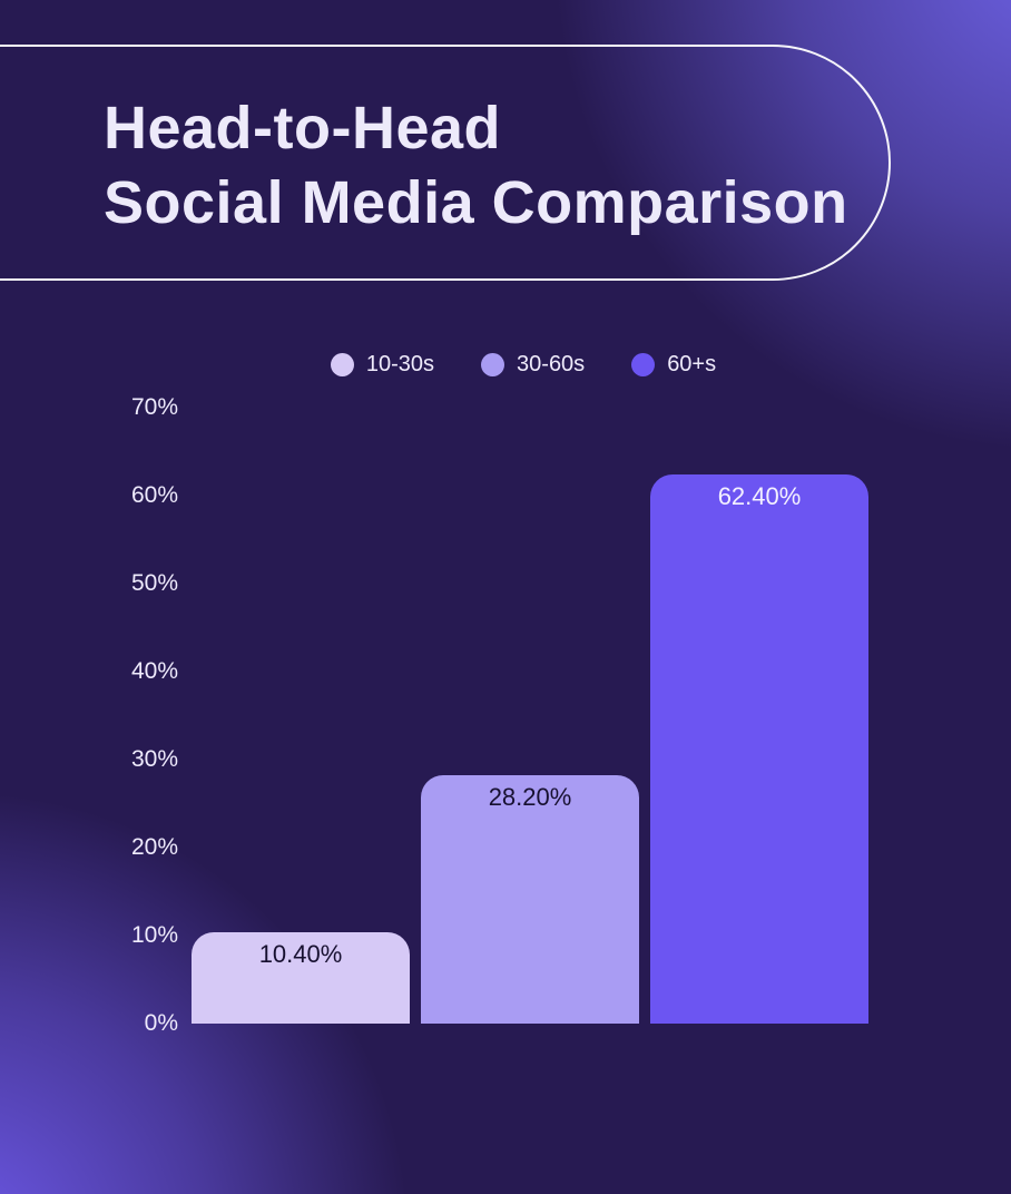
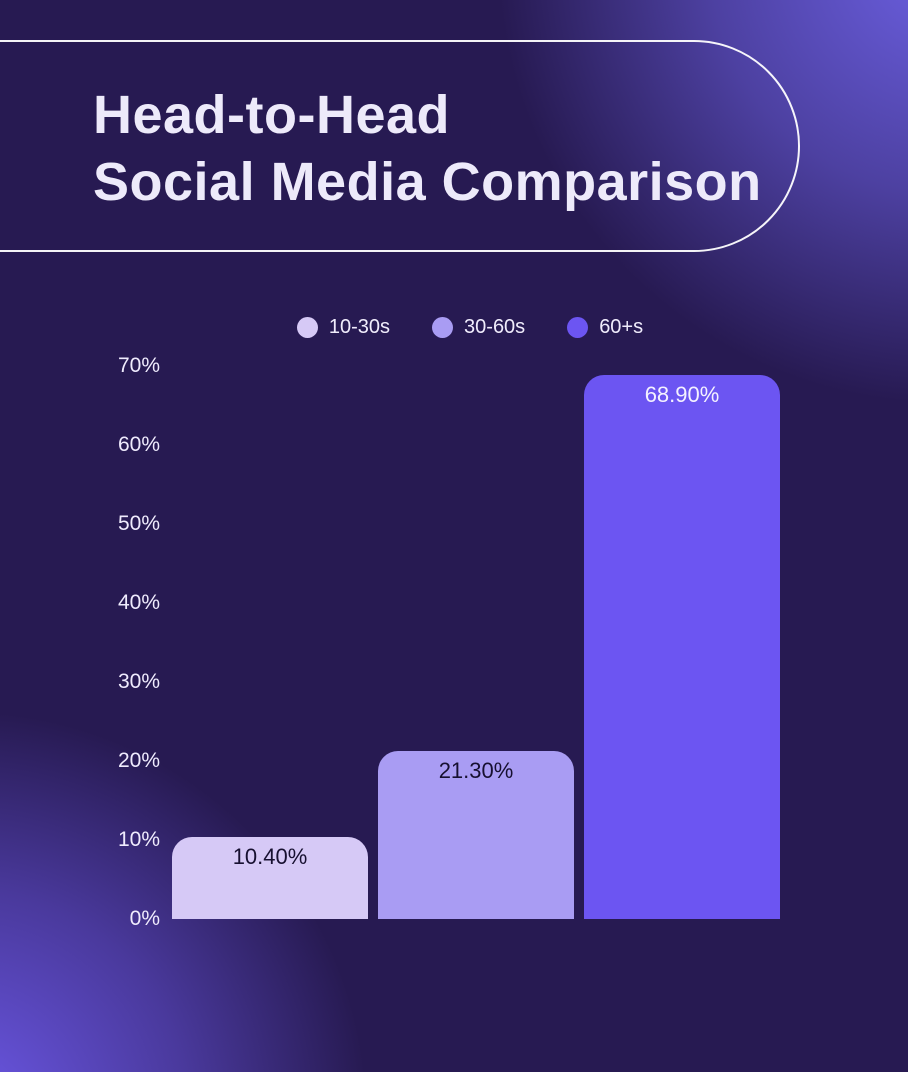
30-60s: 28.20% -> 21.30%
60+s: 62.40% -> 68.90%
